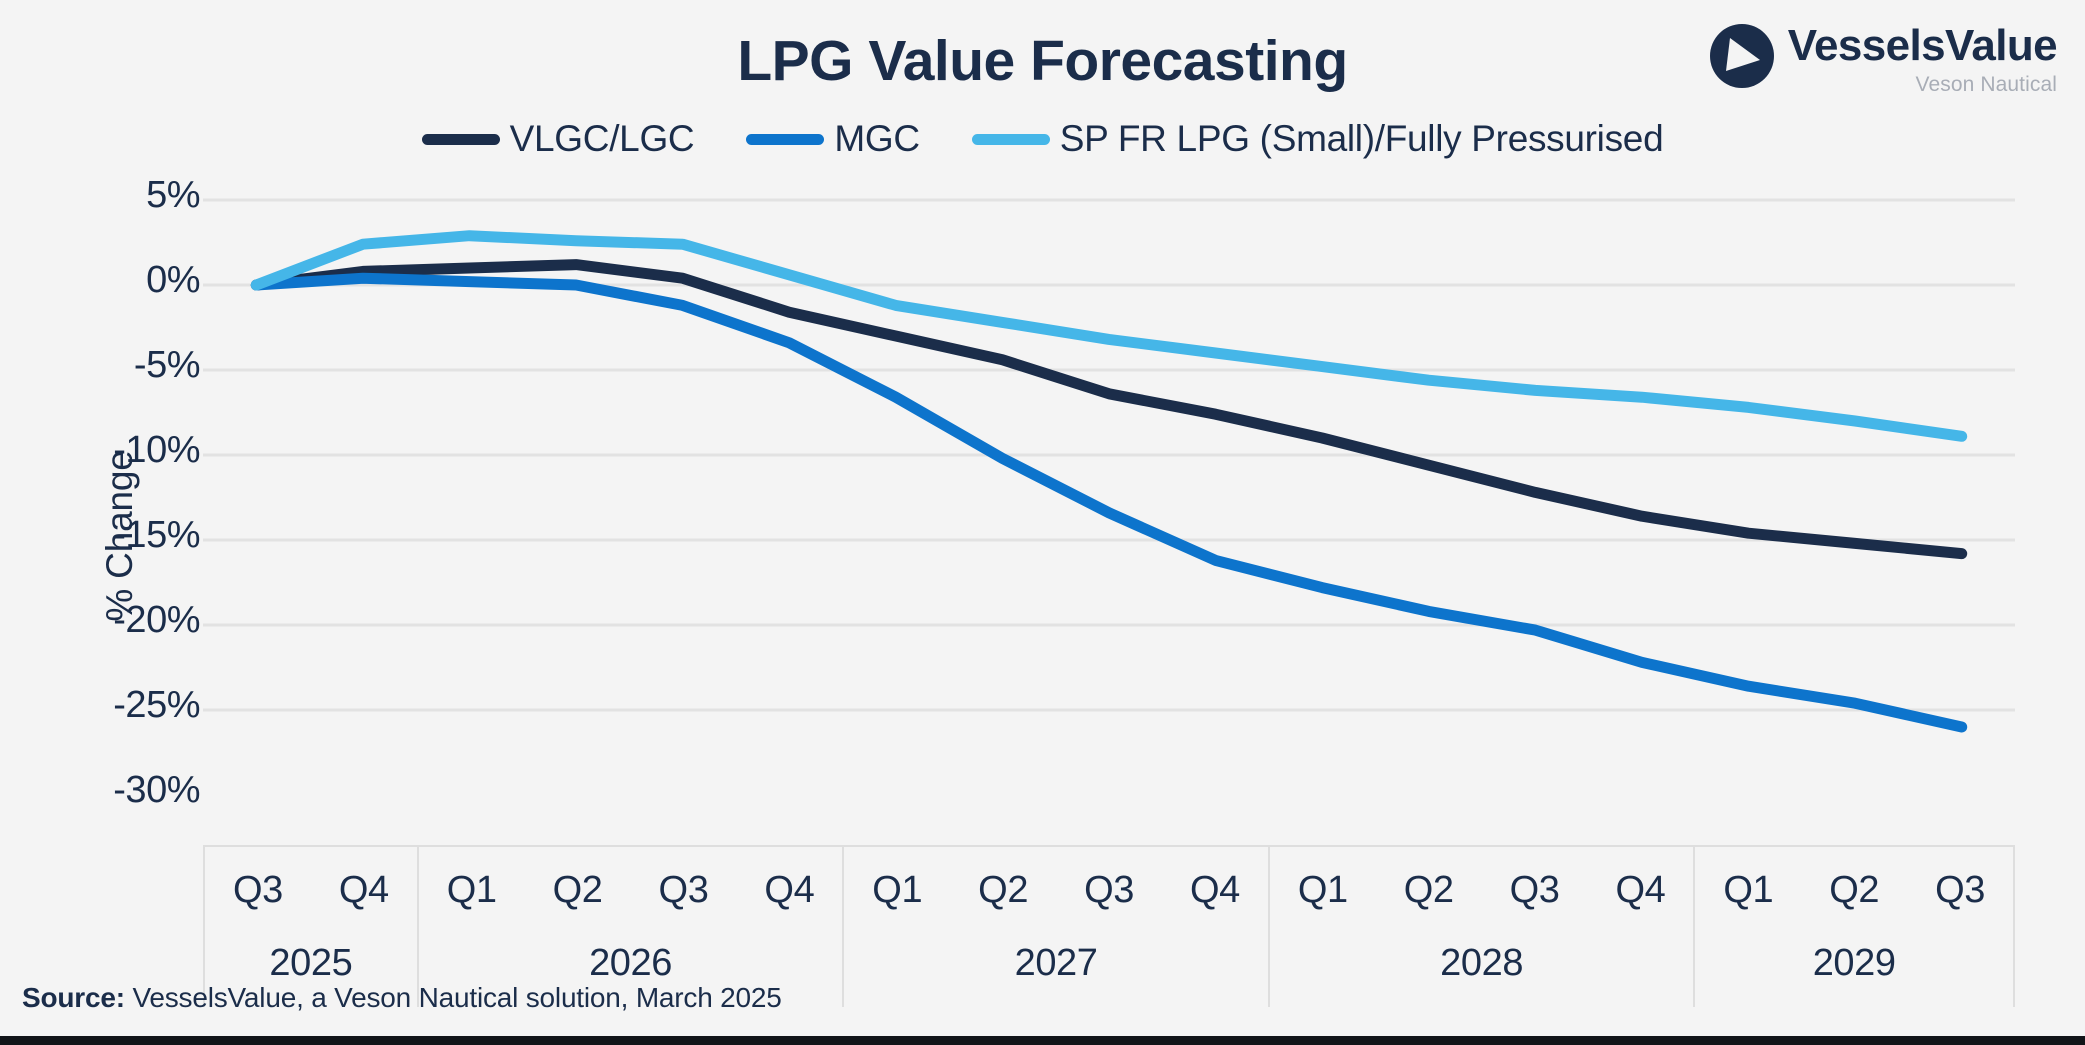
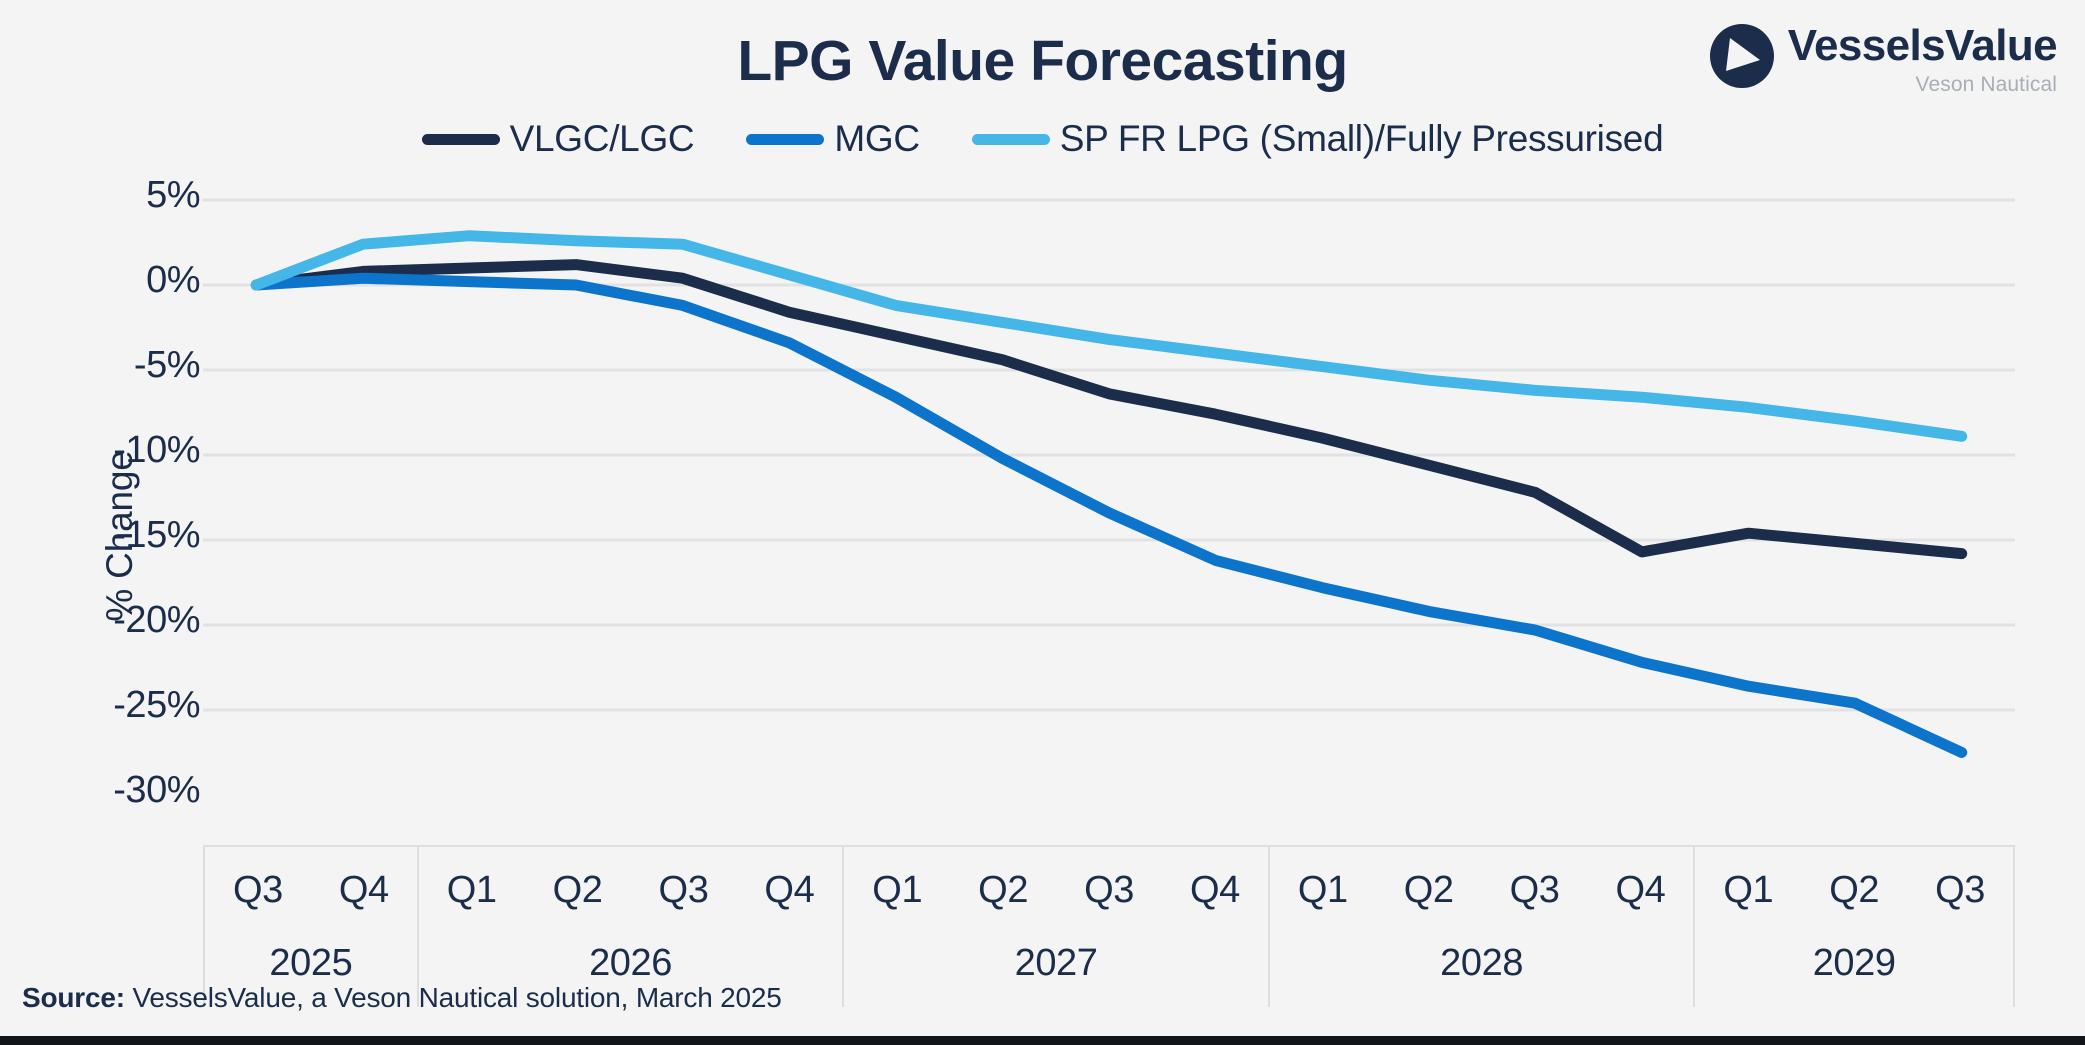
VLGC/LGC/Q4 2028: -13.6% -> -15.7%
MGC/Q3 2029: -26.0% -> -27.5%
